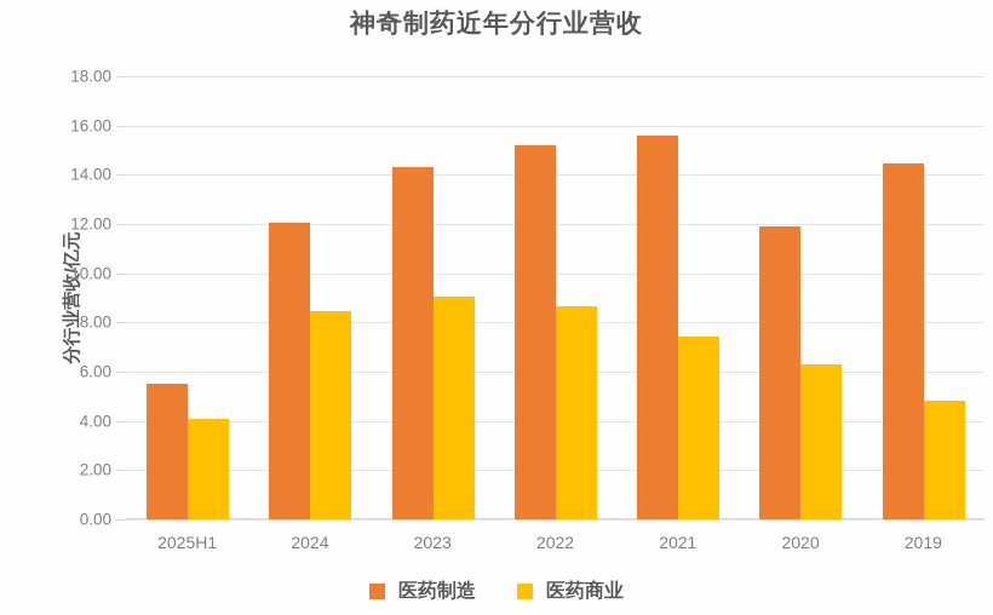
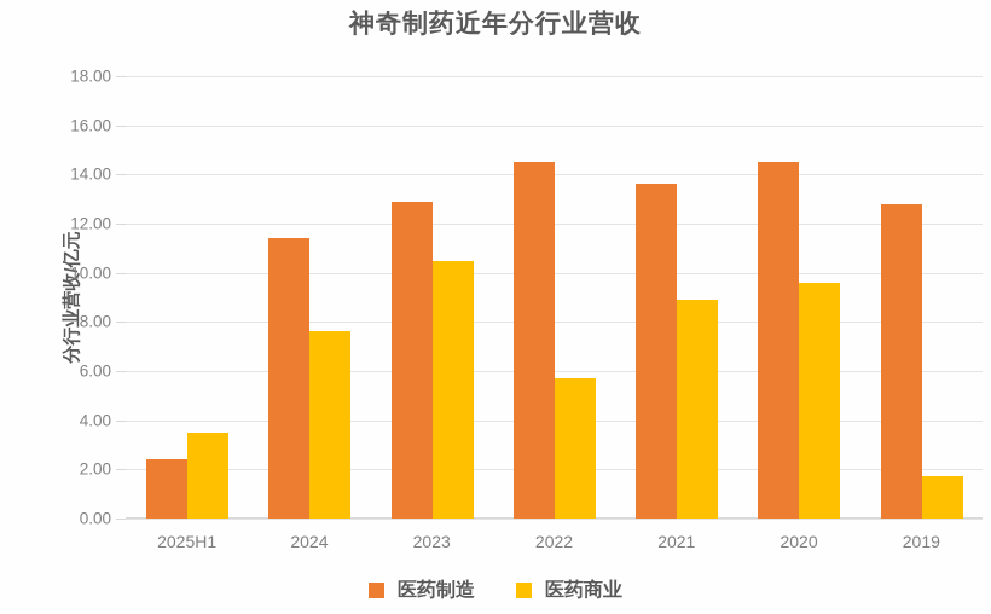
医药制造/2025H1: 5.5 -> 2.4
医药商业/2025H1: 4.1 -> 3.5
医药制造/2024: 12.1 -> 11.4
医药商业/2024: 8.4 -> 7.6
医药制造/2023: 14.3 -> 12.9
医药商业/2023: 9.1 -> 10.5
医药制造/2022: 15.2 -> 14.5
医药商业/2022: 8.7 -> 5.7
医药制造/2021: 15.6 -> 13.6
医药商业/2021: 7.5 -> 8.9
医药制造/2020: 11.9 -> 14.5
医药商业/2020: 6.3 -> 9.6
医药制造/2019: 14.4 -> 12.8
医药商业/2019: 4.8 -> 1.7
